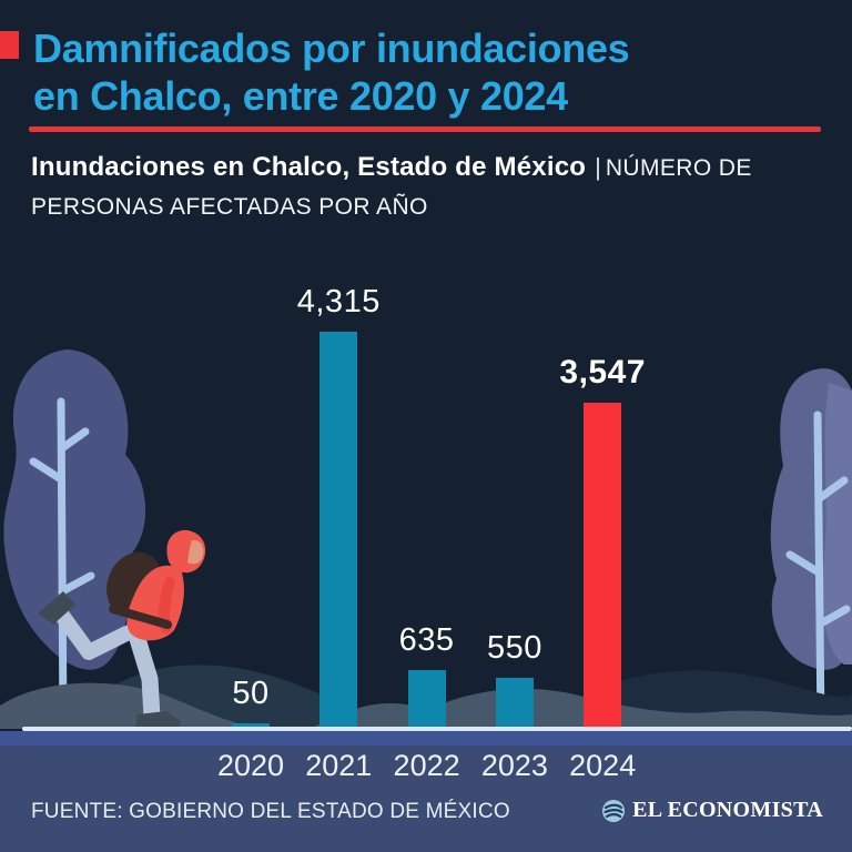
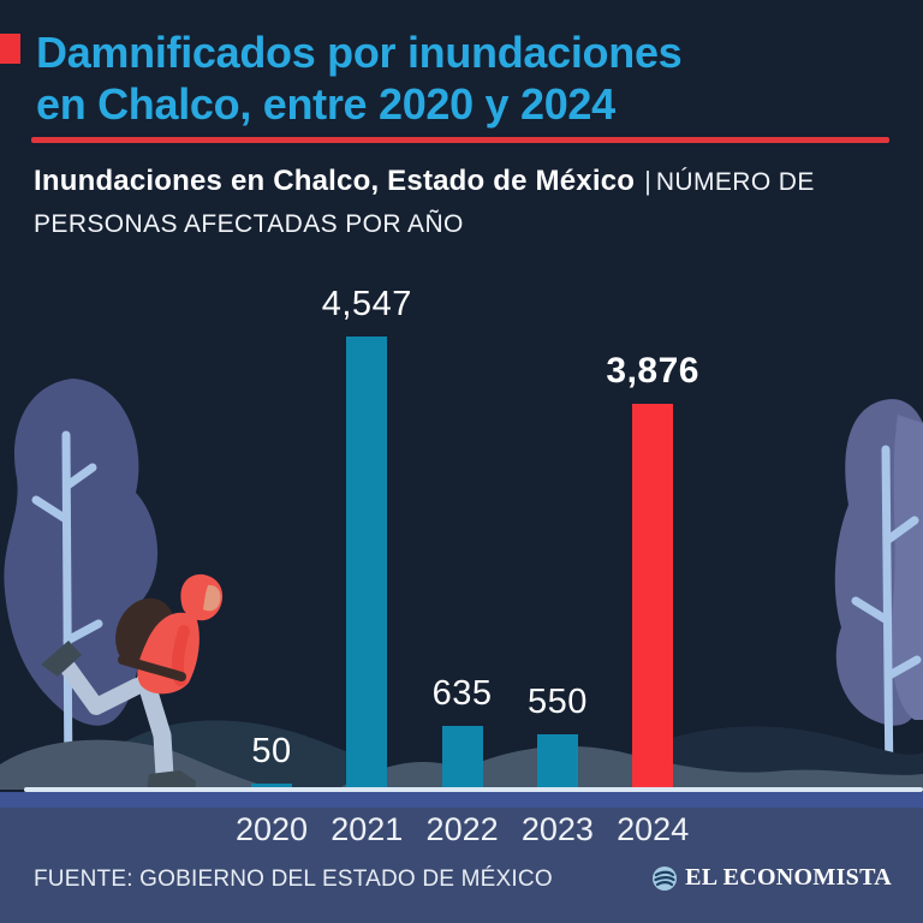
2021: 4,315 -> 4,547
2024: 3,547 -> 3,876
